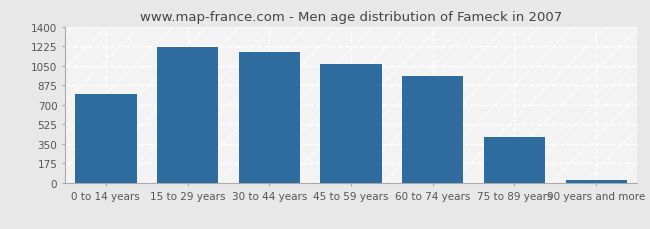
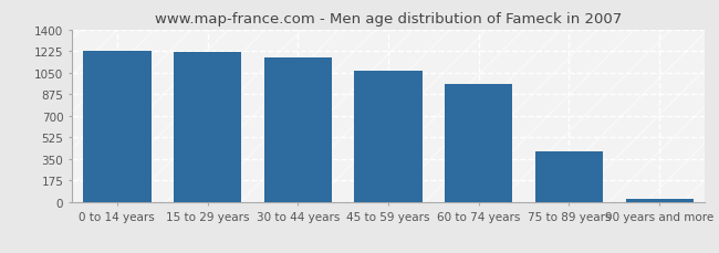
0 to 14 years: 800 -> 1220
